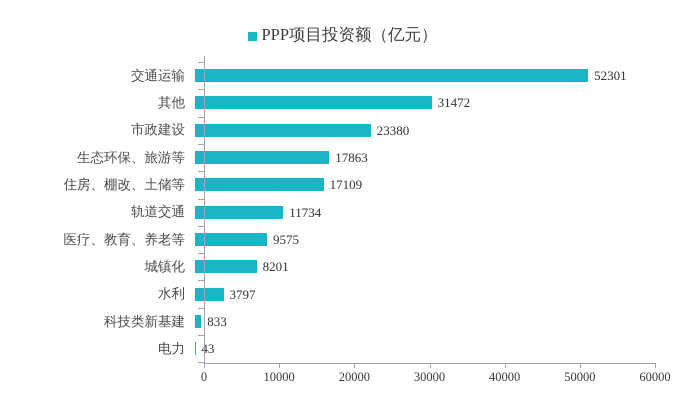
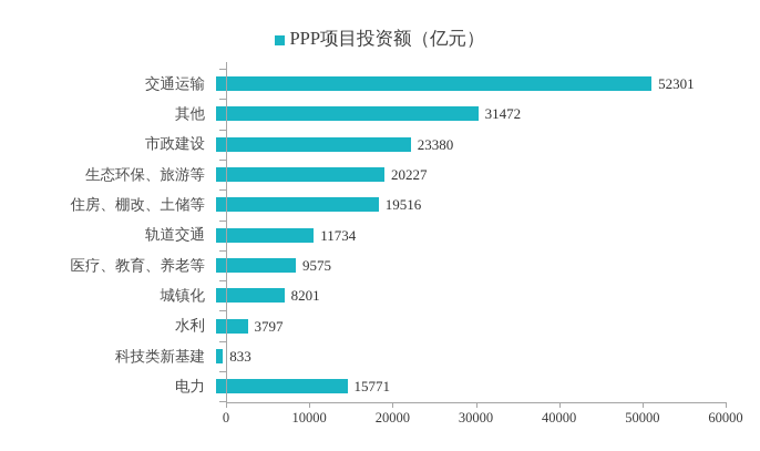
生态环保、旅游等: 17863 -> 20227
住房、棚改、土储等: 17109 -> 19516
电力: 43 -> 15771
